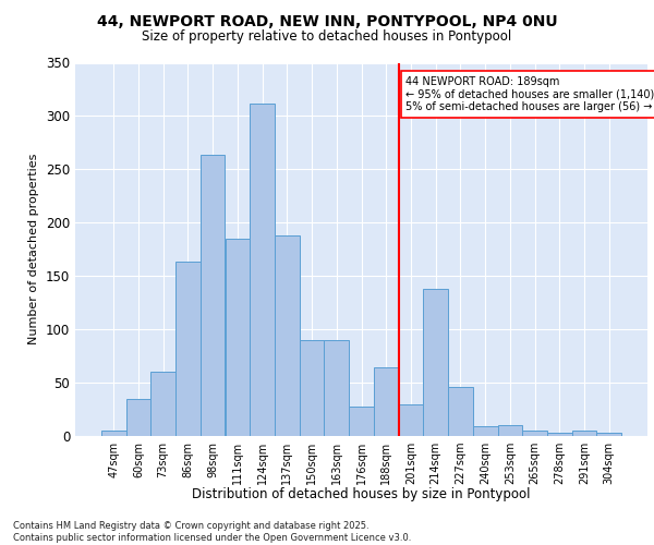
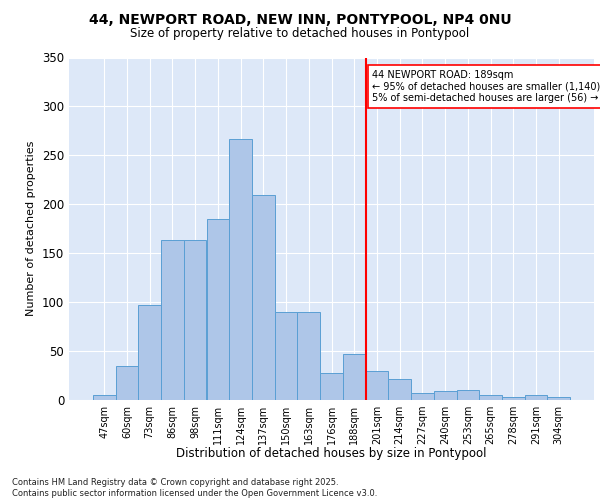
73sqm: 60 -> 97
98sqm: 264 -> 163
124sqm: 312 -> 267
137sqm: 188 -> 210
188sqm: 64 -> 47
214sqm: 138 -> 21
227sqm: 46 -> 7
